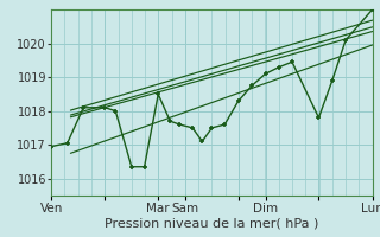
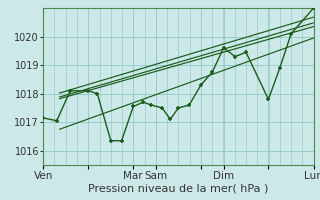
Ven: 1016.95 -> 1017.15
Mar: 1018.50 -> 1017.55
Dim: 1019.10 -> 1019.60
